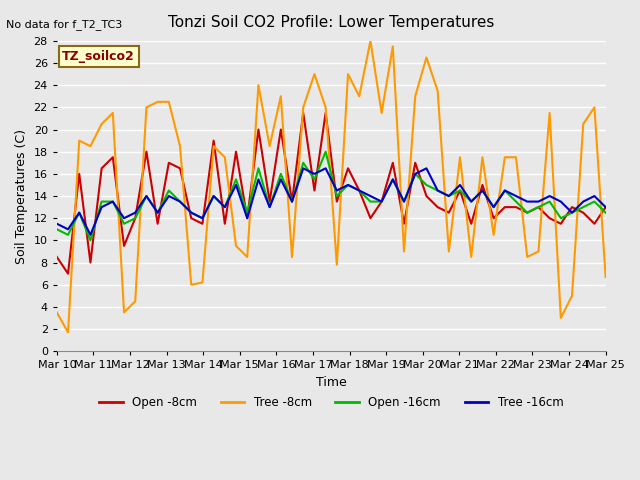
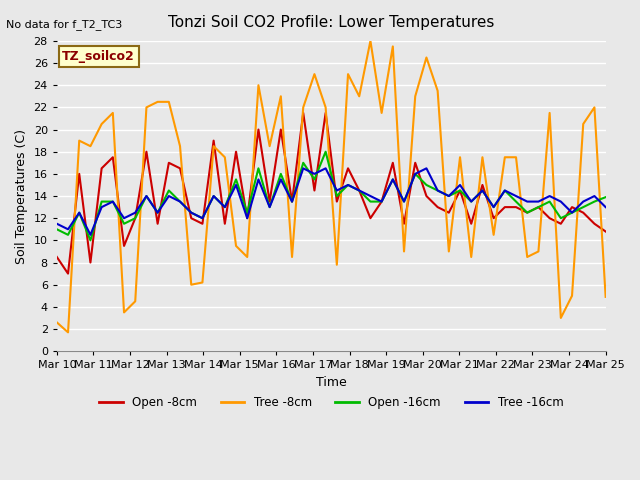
Tree -8cm/Mar 10: 3.5 -> 2.6
Open -8cm/Mar 25: 13.0 -> 10.8
Tree -8cm/Mar 25: 6.7 -> 4.9
Open -16cm/Mar 25: 12.5 -> 13.9
